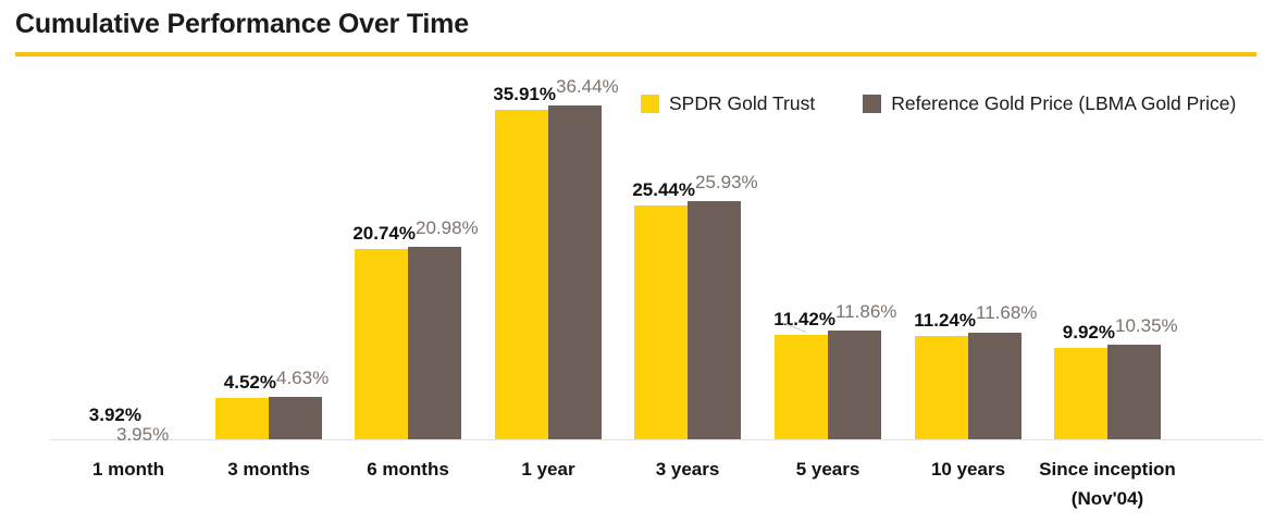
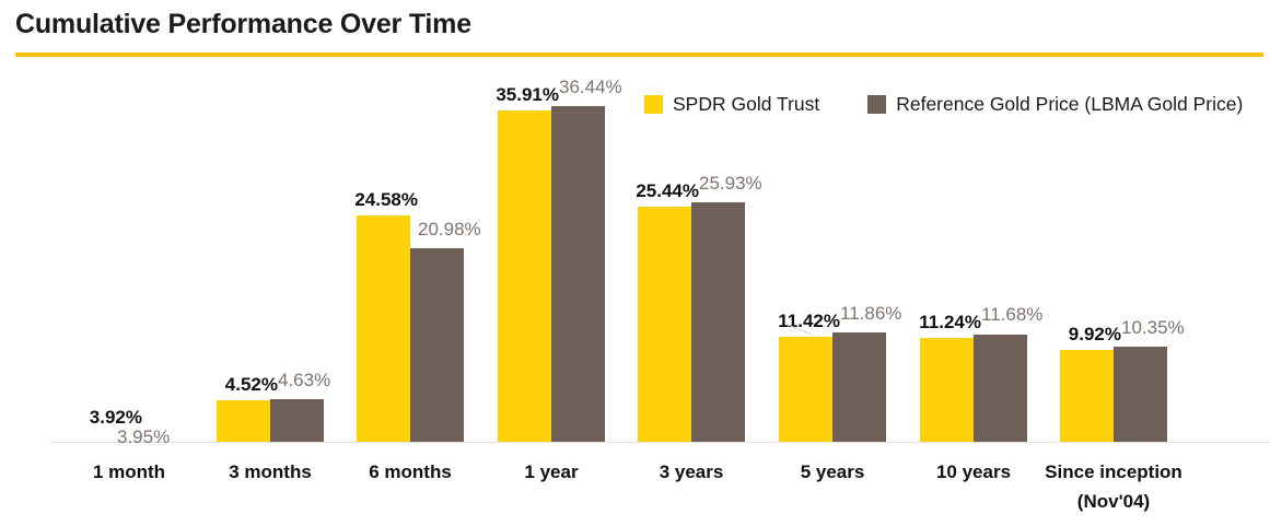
SPDR Gold Trust/6 months: 20.74% -> 24.58%
